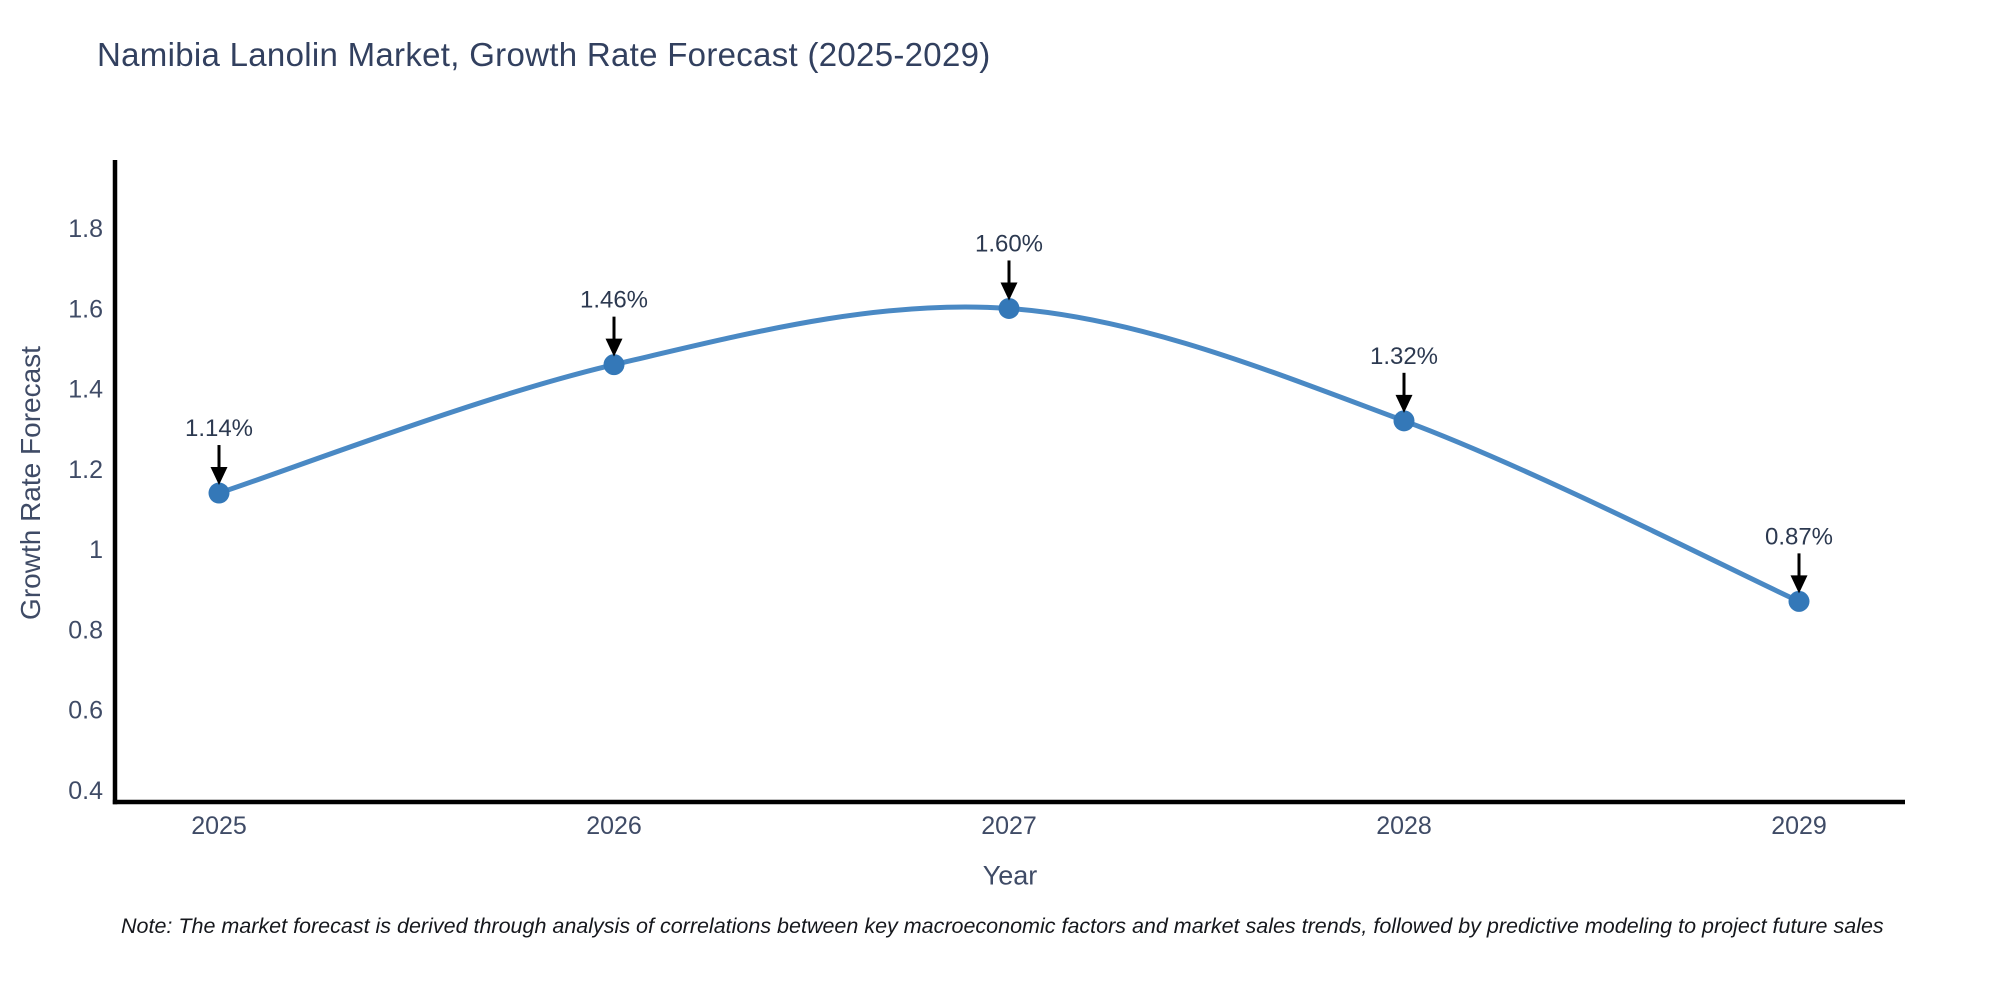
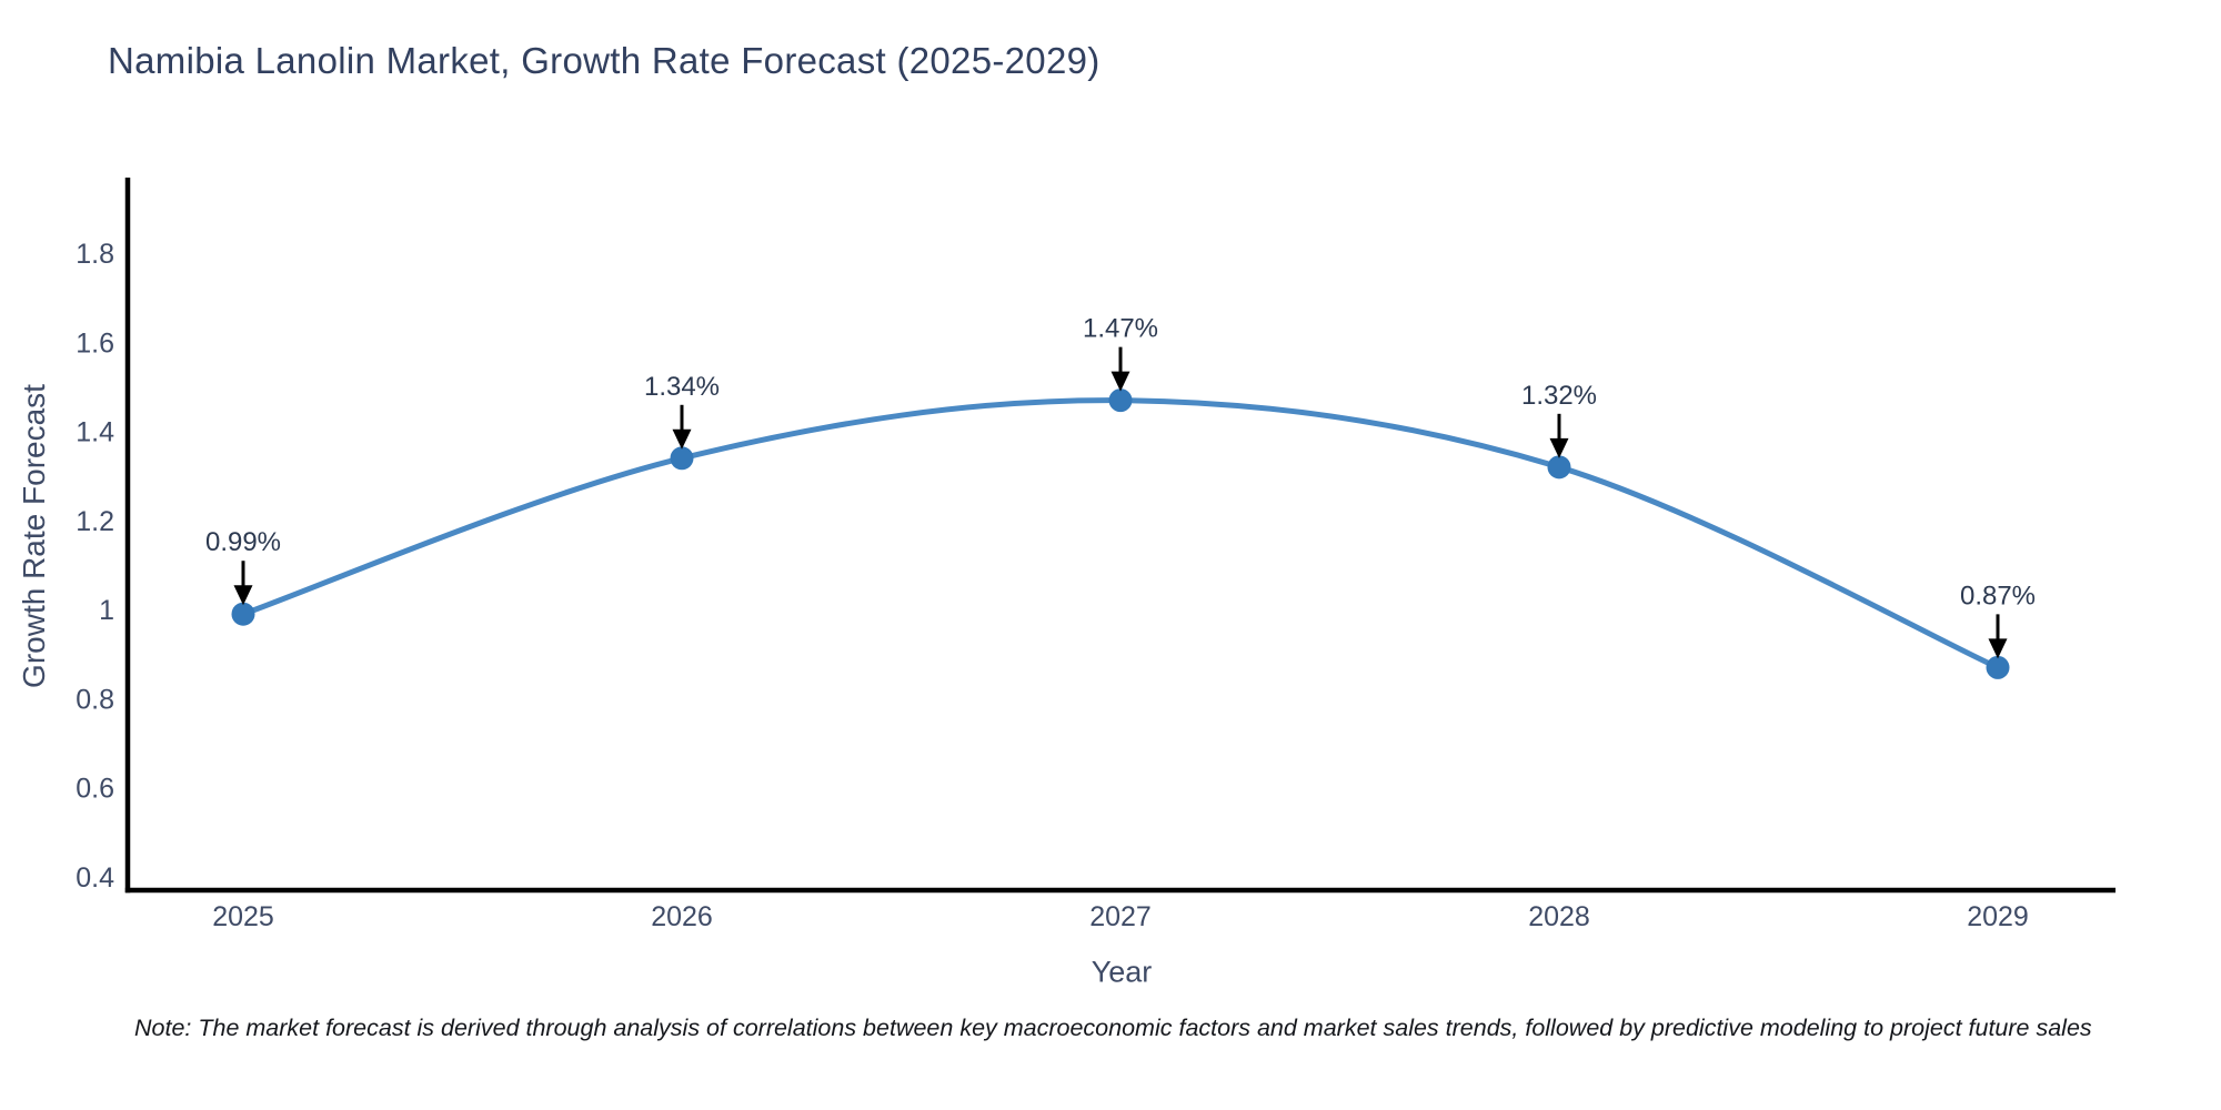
2025: 1.14% -> 0.99%
2026: 1.46% -> 1.34%
2027: 1.60% -> 1.47%
